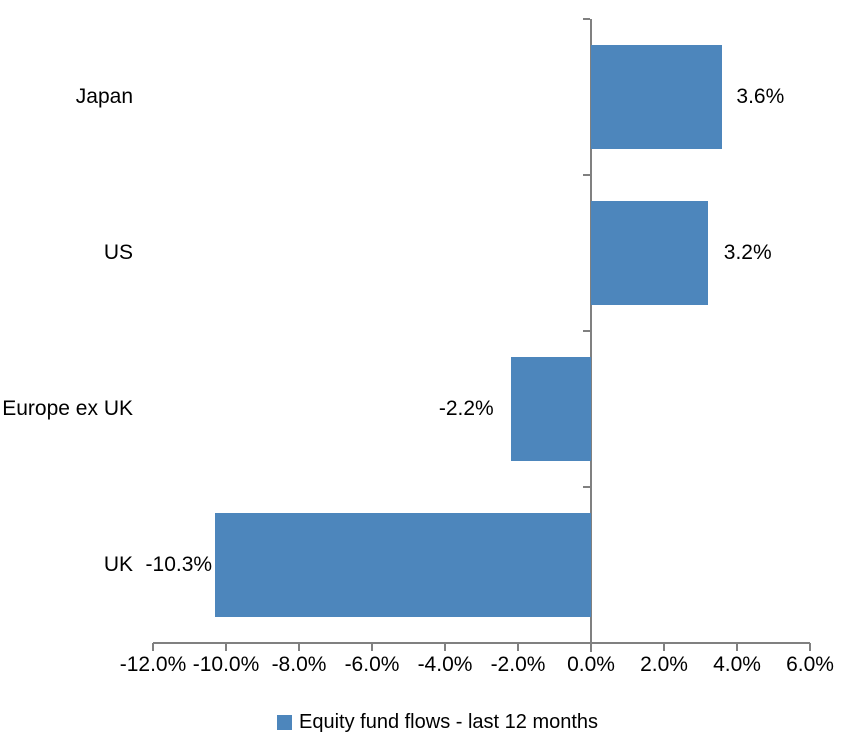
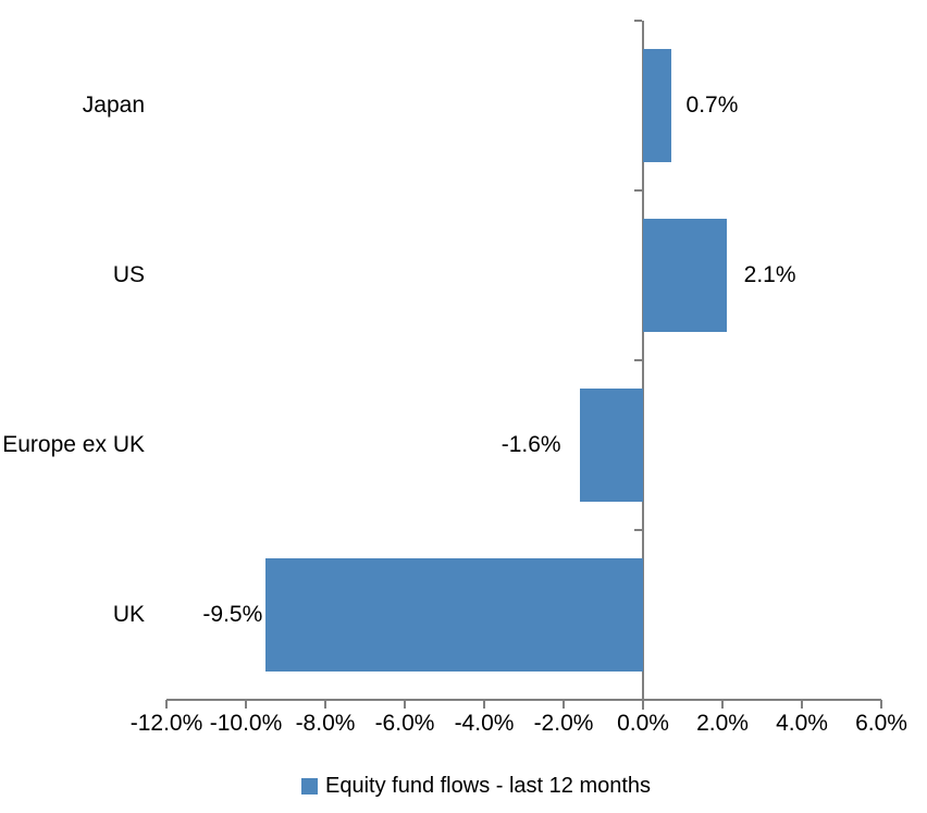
Japan: 3.6% -> 0.7%
US: 3.2% -> 2.1%
Europe ex UK: -2.2% -> -1.6%
UK: -10.3% -> -9.5%
